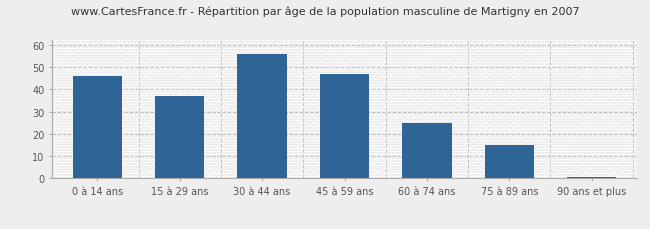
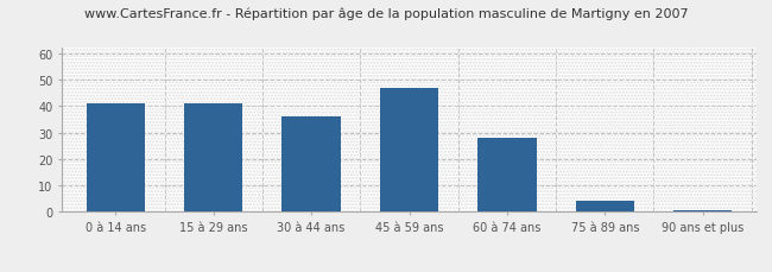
0 à 14 ans: 46.0 -> 41.0
15 à 29 ans: 37.0 -> 41.0
30 à 44 ans: 56.0 -> 36.0
60 à 74 ans: 25.0 -> 28.0
75 à 89 ans: 15.0 -> 4.0
